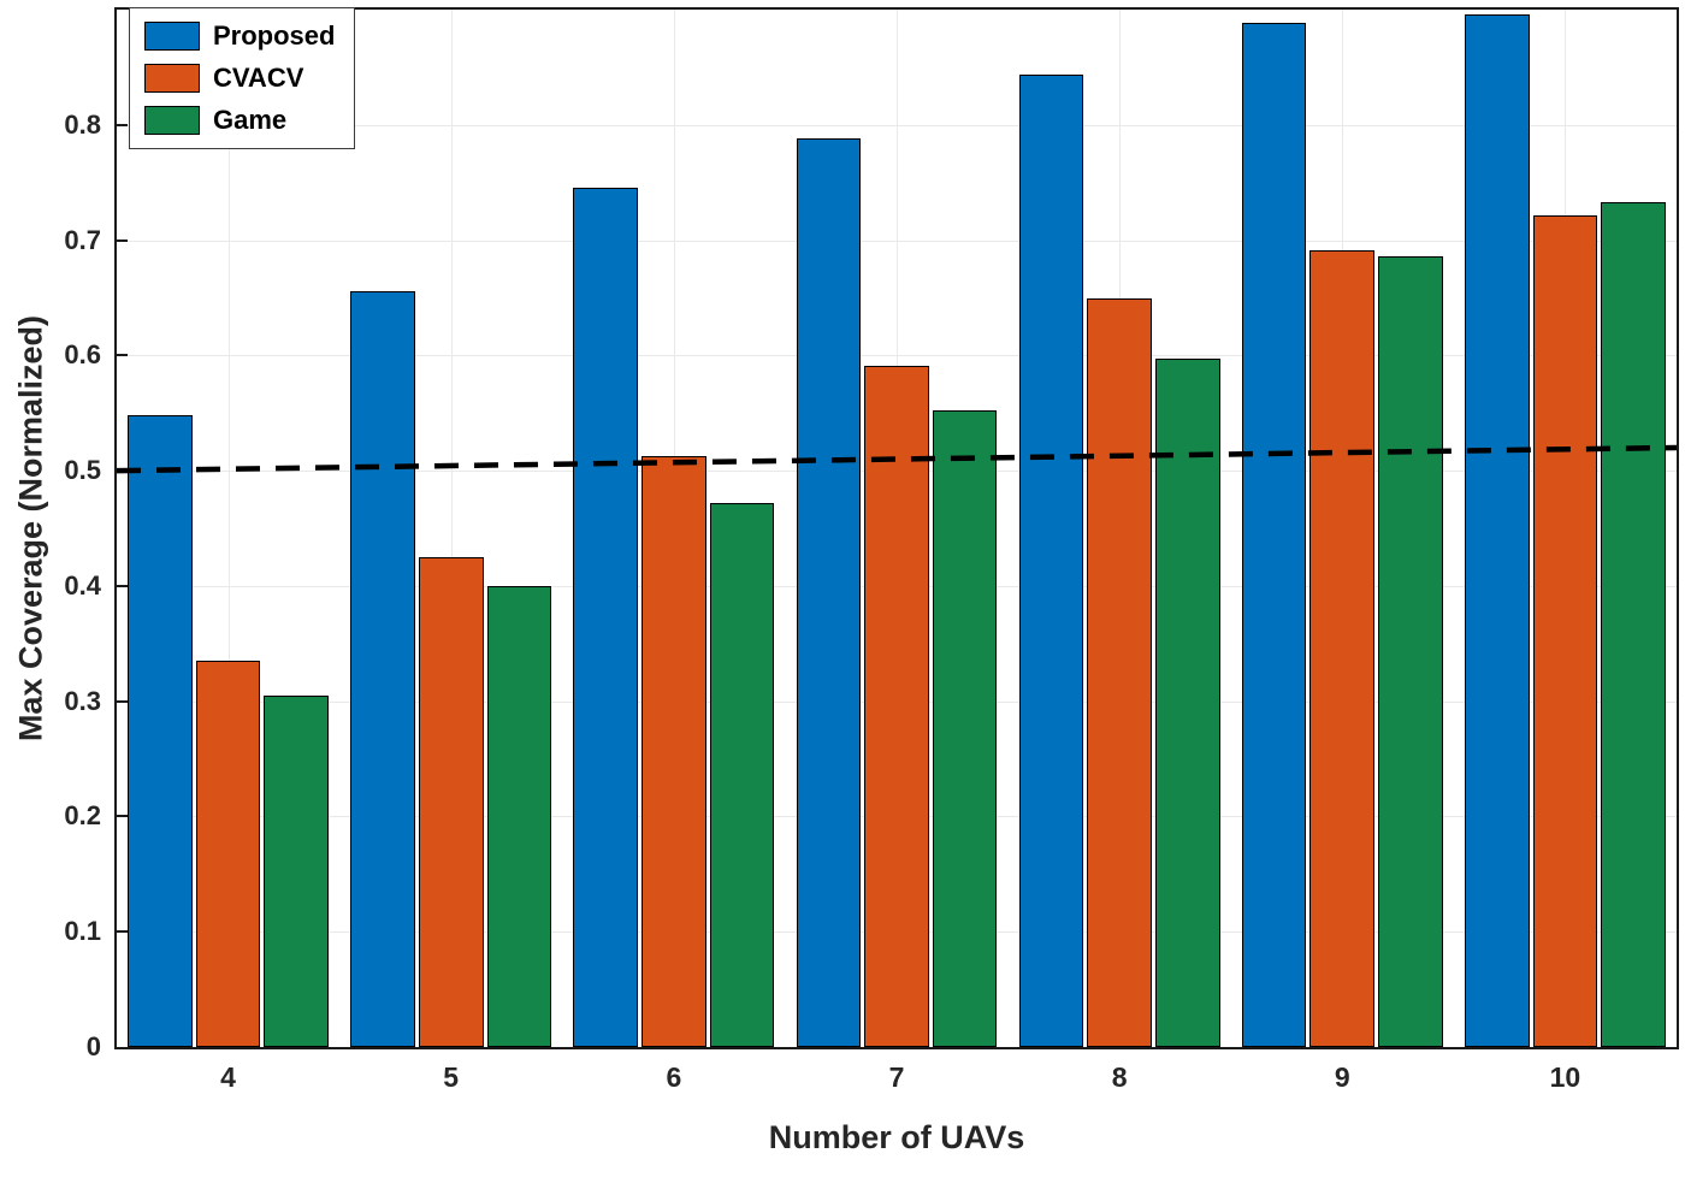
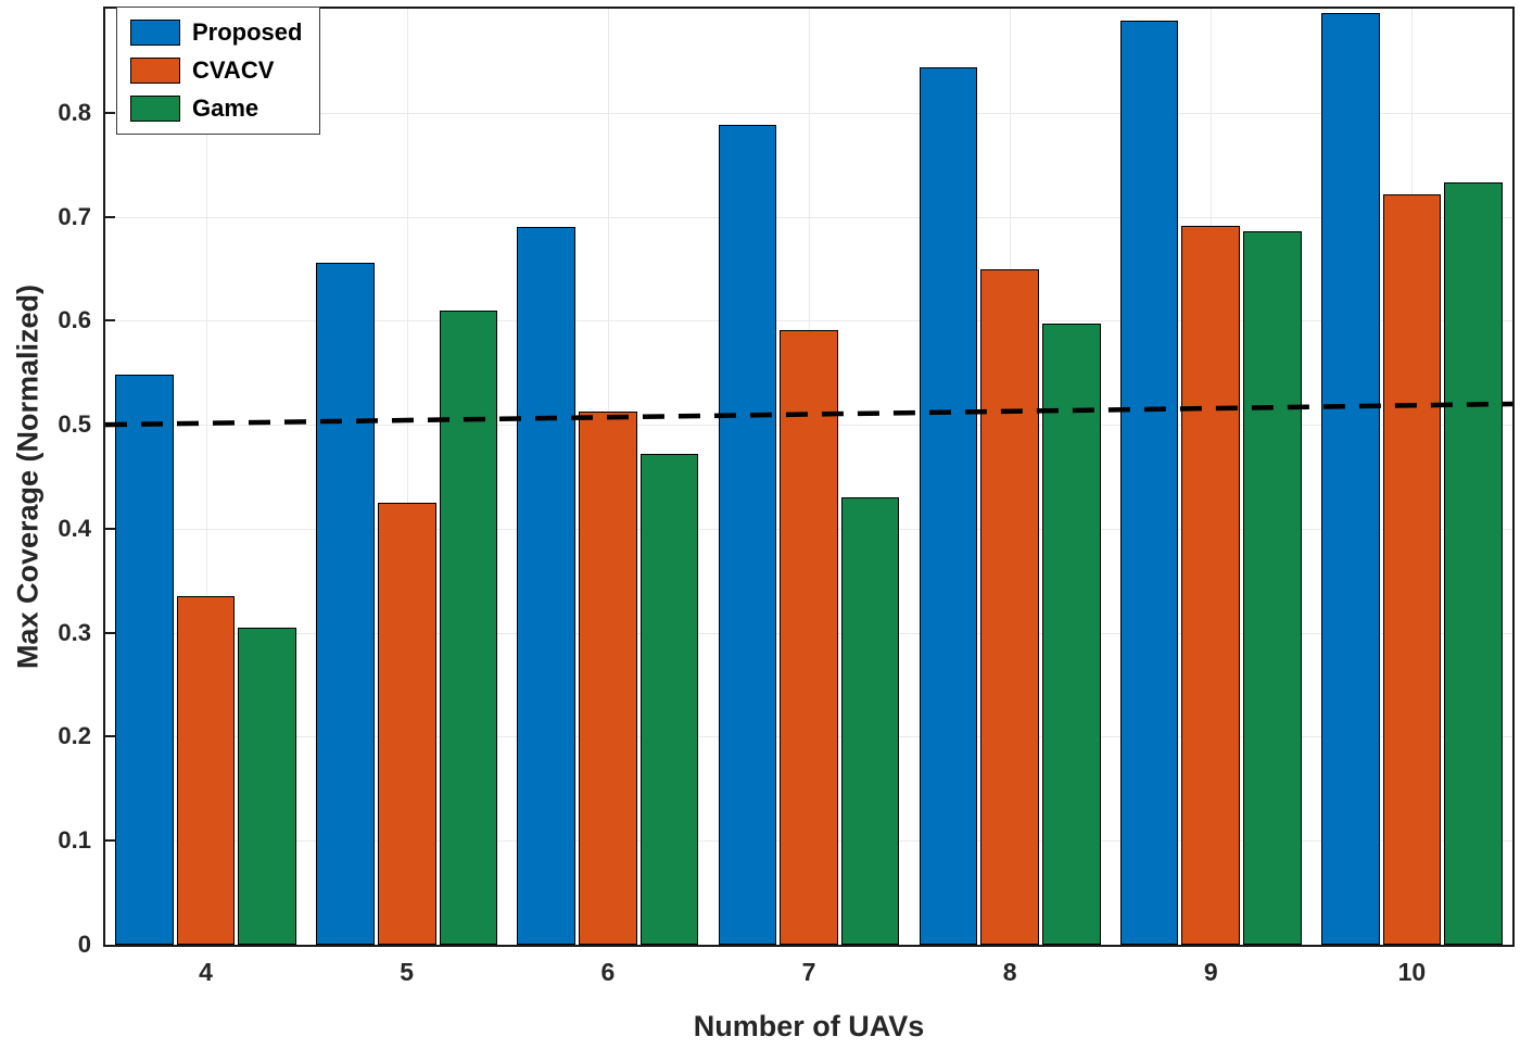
Game/5: 0.40 -> 0.61
Proposed/6: 0.75 -> 0.69
Game/7: 0.55 -> 0.43
